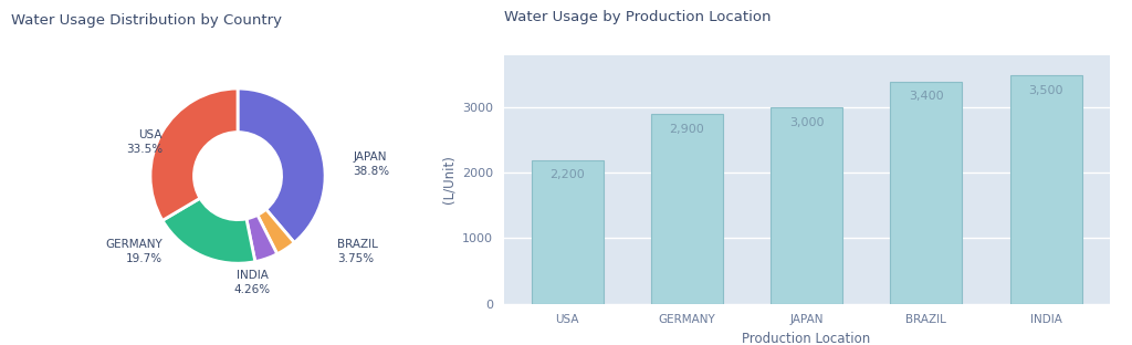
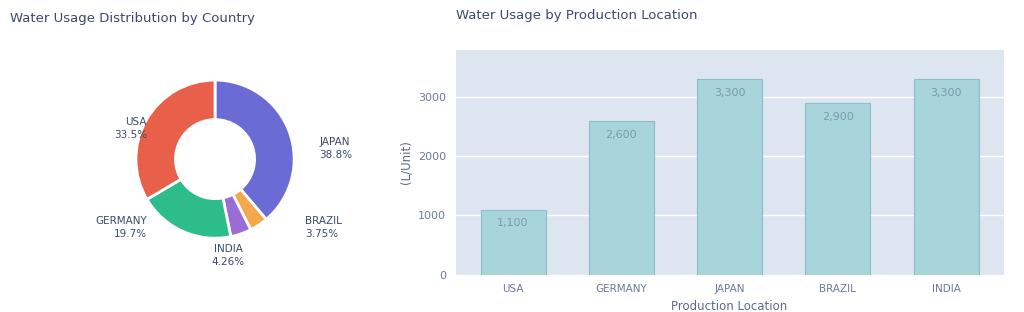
USA: 2200 -> 1100
GERMANY: 2900 -> 2600
JAPAN: 3000 -> 3300
BRAZIL: 3400 -> 2900
INDIA: 3500 -> 3300
